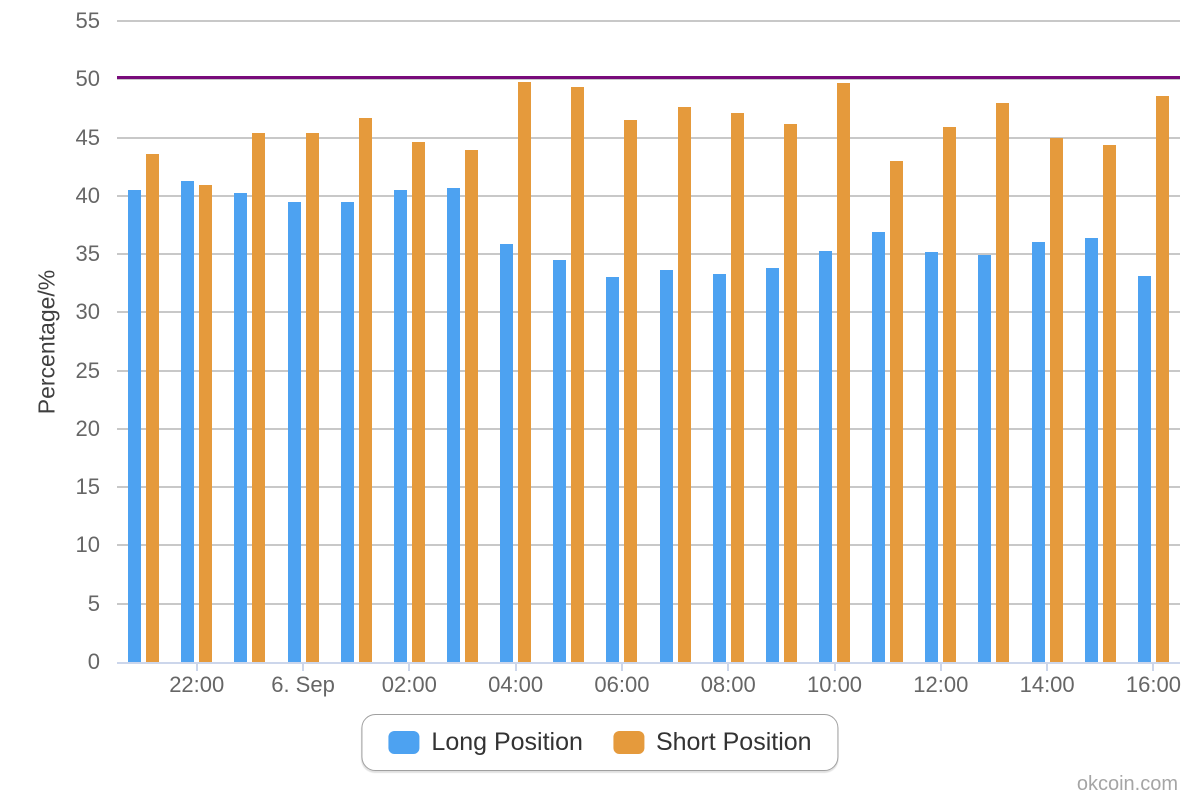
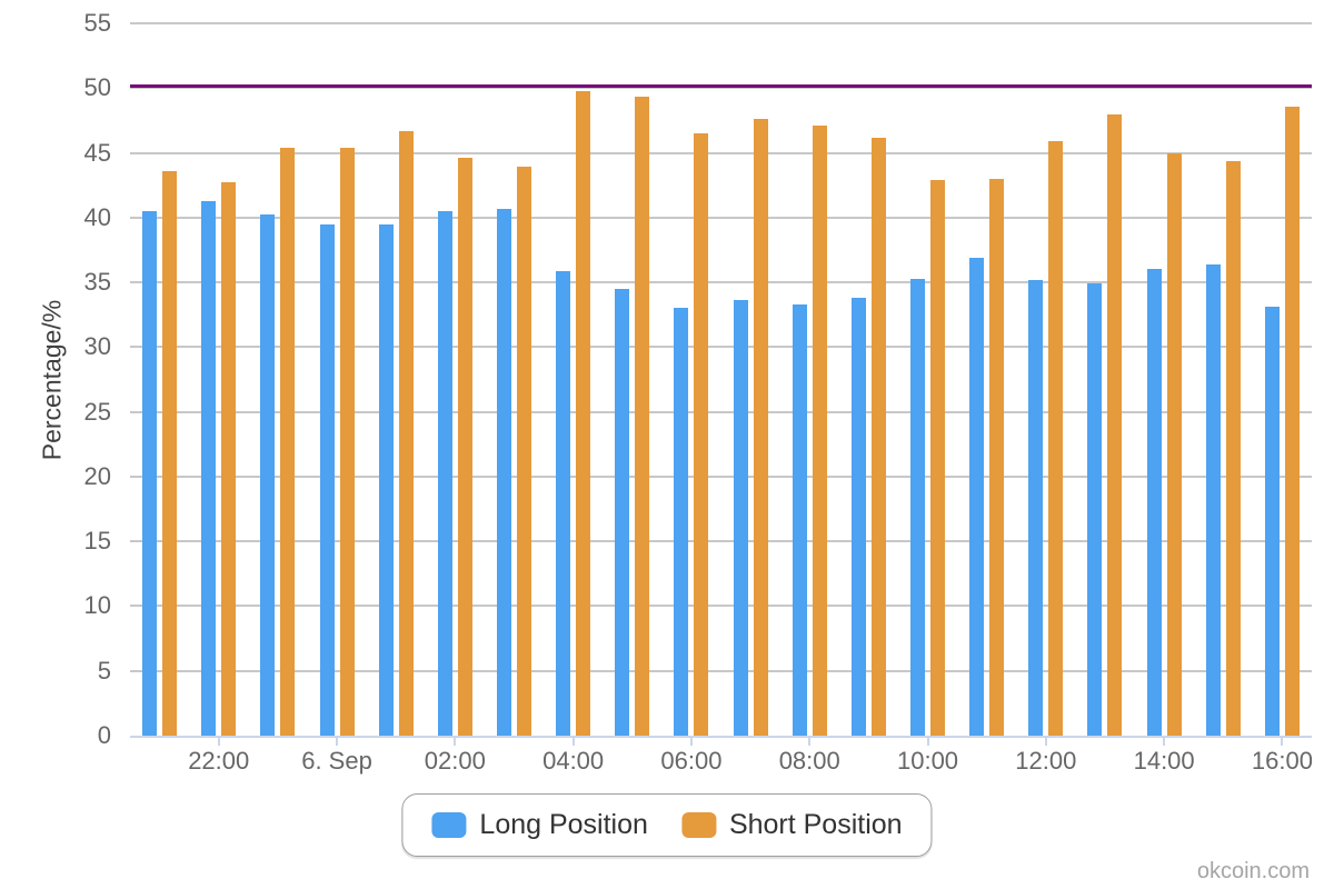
Short Position/22:00: 40.9 -> 42.7
Short Position/10:00: 49.7 -> 42.9
